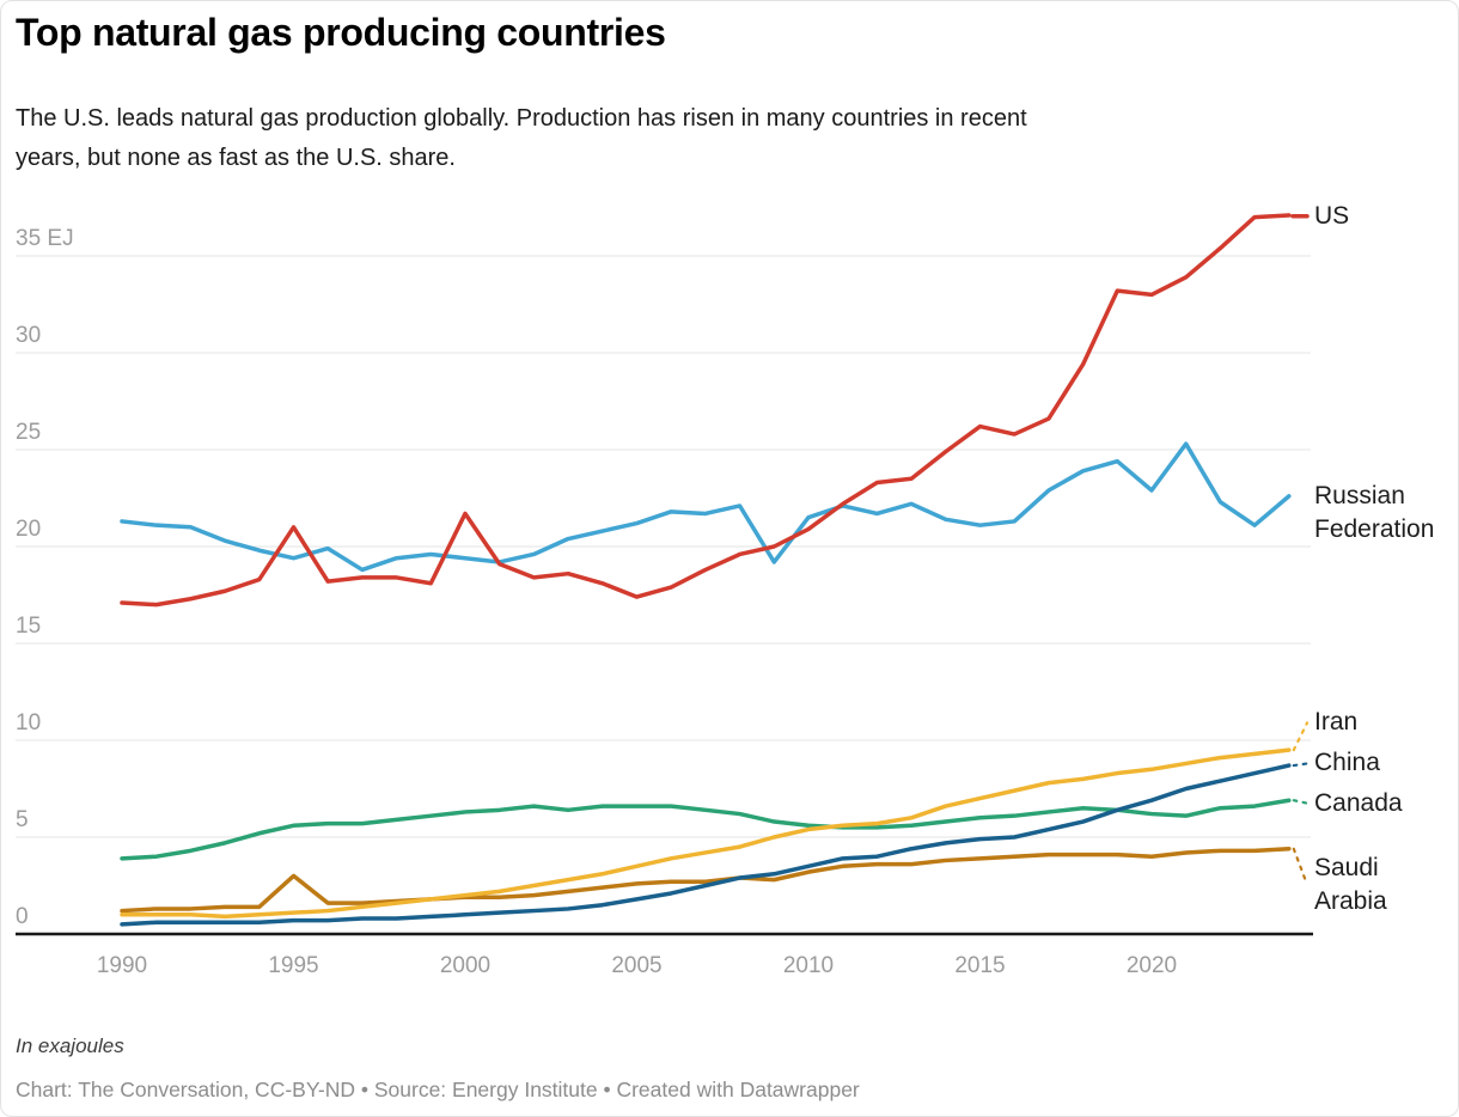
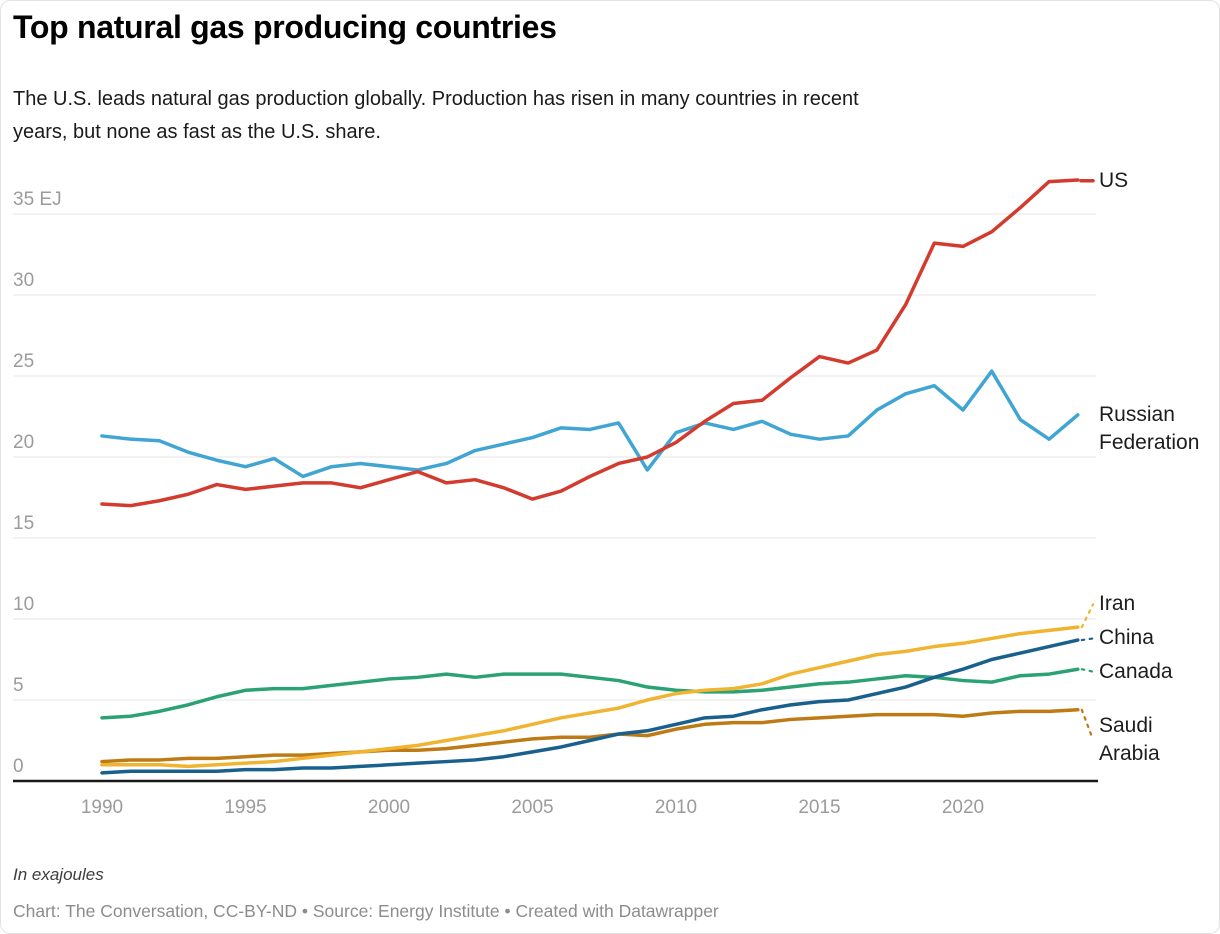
US/1995: 21.0 -> 18.0
Saudi Arabia/1995: 3.0 -> 1.5
US/2000: 21.7 -> 18.6
